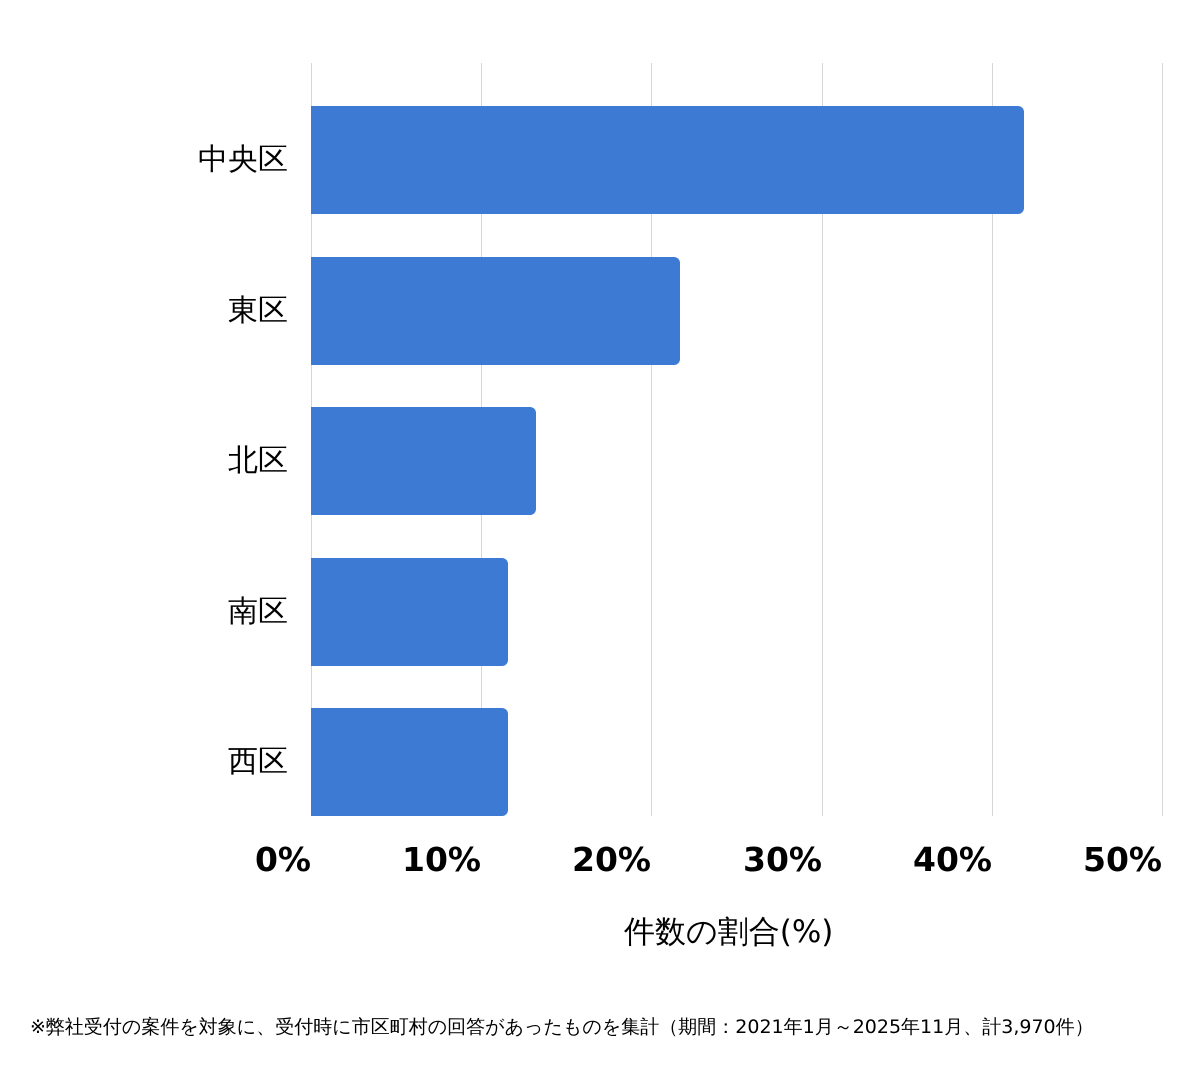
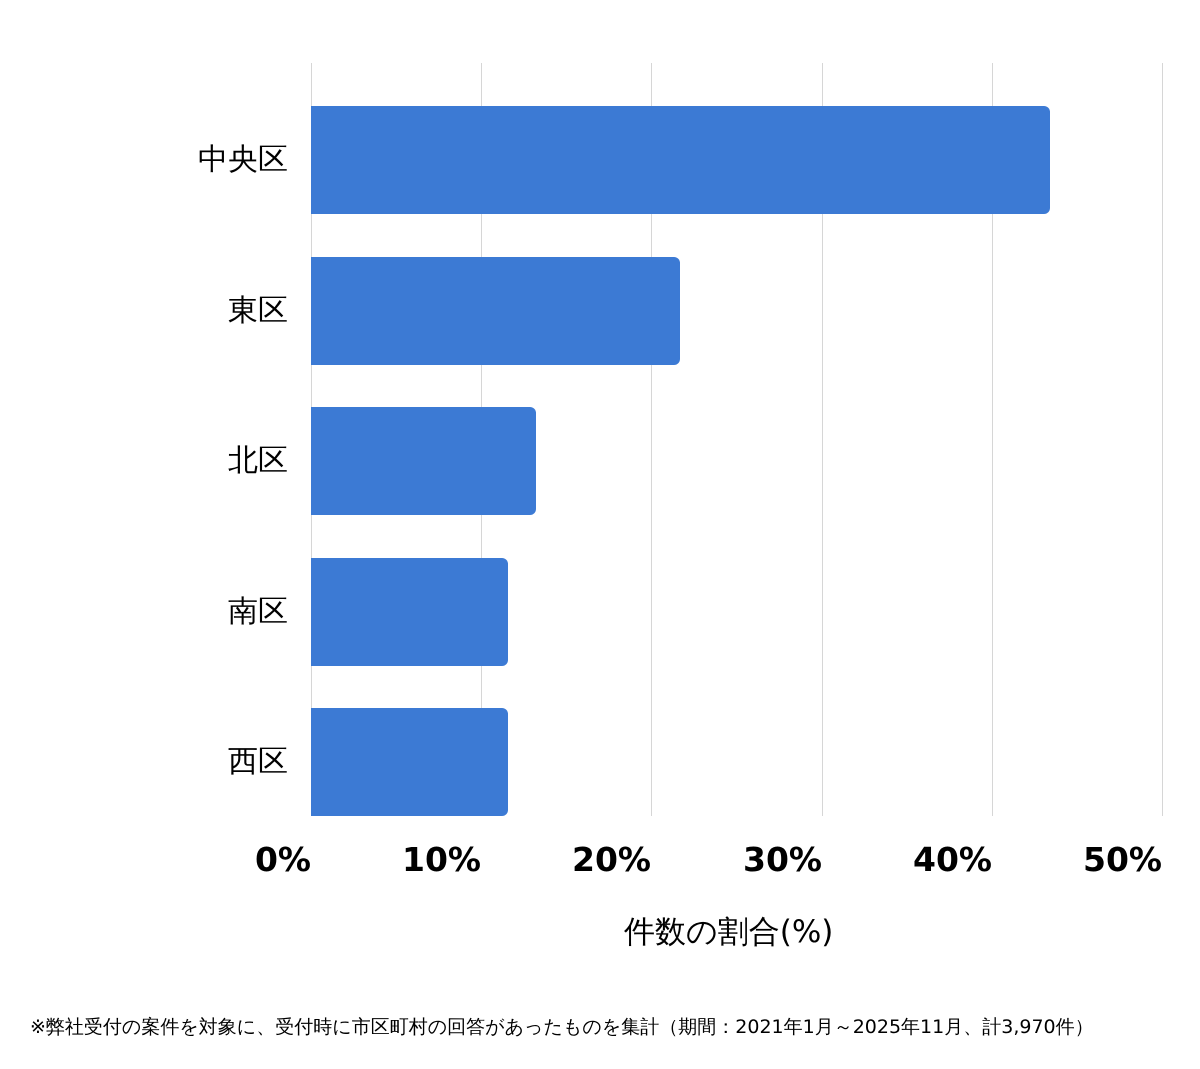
中央区: 41.9% -> 43.4%
